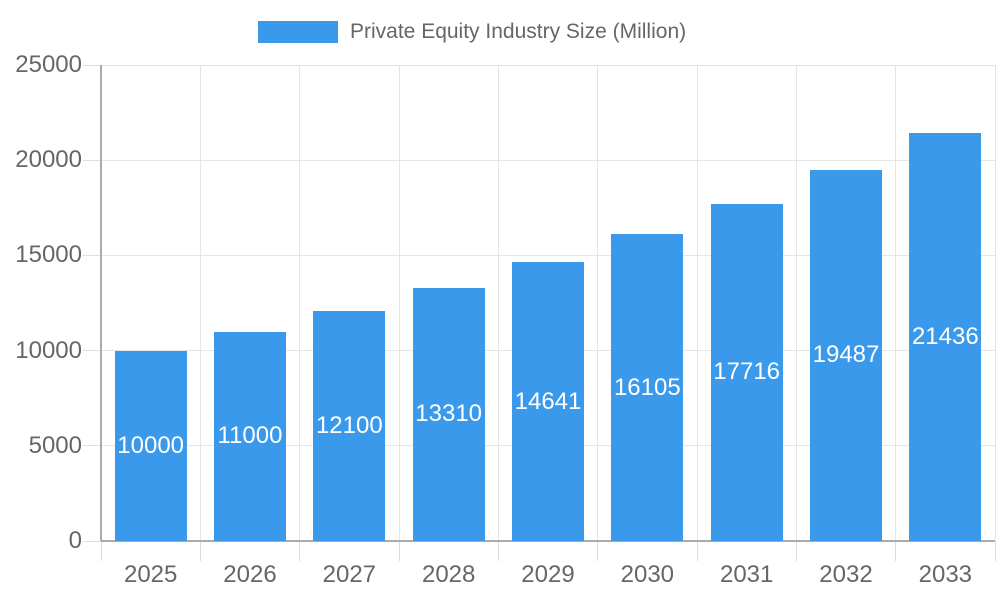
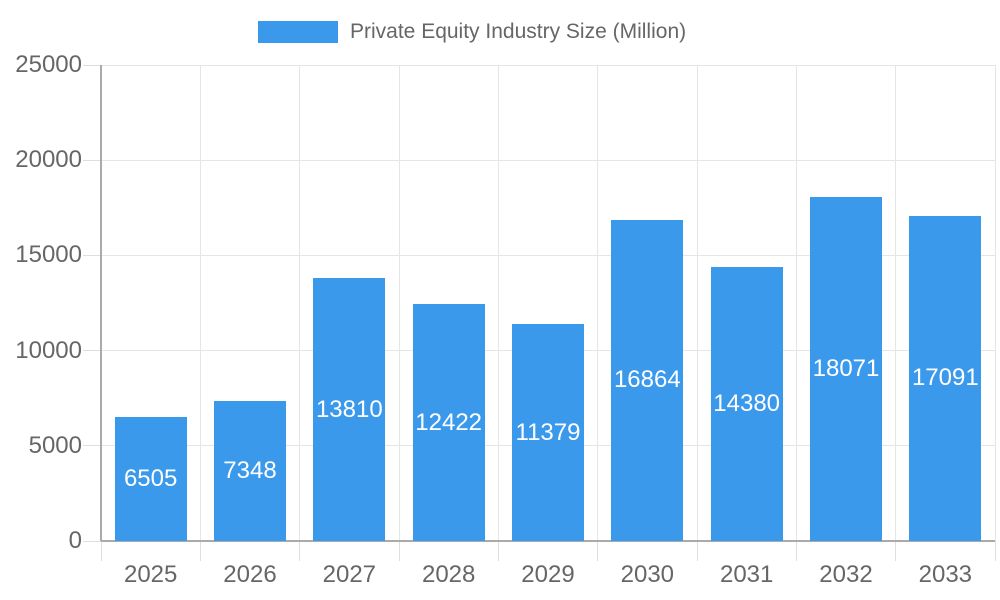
2025: 10000 -> 6505
2026: 11000 -> 7348
2027: 12100 -> 13810
2028: 13310 -> 12422
2029: 14641 -> 11379
2030: 16105 -> 16864
2031: 17716 -> 14380
2032: 19487 -> 18071
2033: 21436 -> 17091
